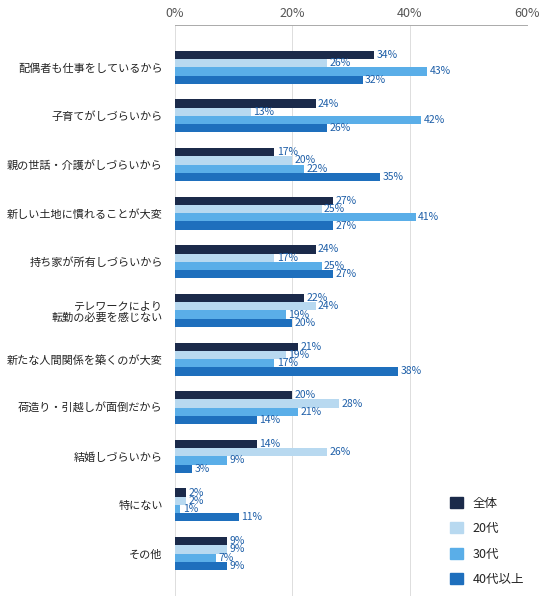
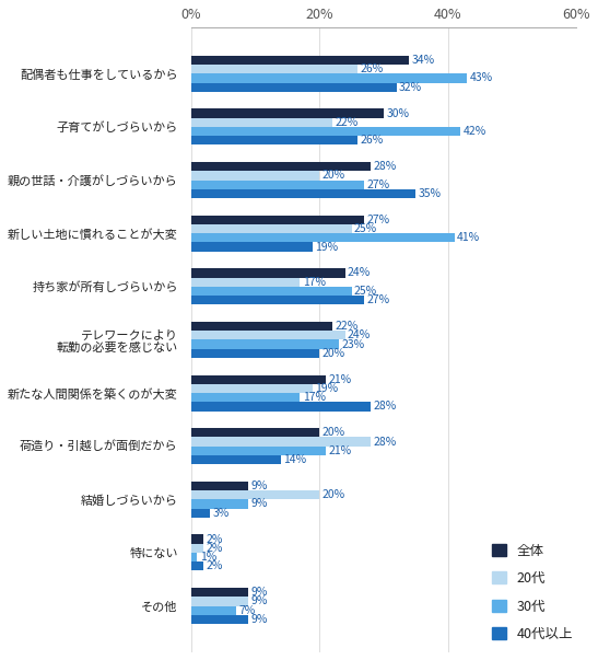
全体/子育てがしづらいから: 24% -> 30%
20代/子育てがしづらいから: 13% -> 22%
全体/親の世話・介護がしづらいから: 17% -> 28%
30代/親の世話・介護がしづらいから: 22% -> 27%
40代以上/新しい土地に慣れることが大変: 27% -> 19%
30代/テレワークにより 転勤の必要を感じない: 19% -> 23%
40代以上/新たな人間関係を築くのが大変: 38% -> 28%
全体/結婚しづらいから: 14% -> 9%
20代/結婚しづらいから: 26% -> 20%
40代以上/特にない: 11% -> 2%
